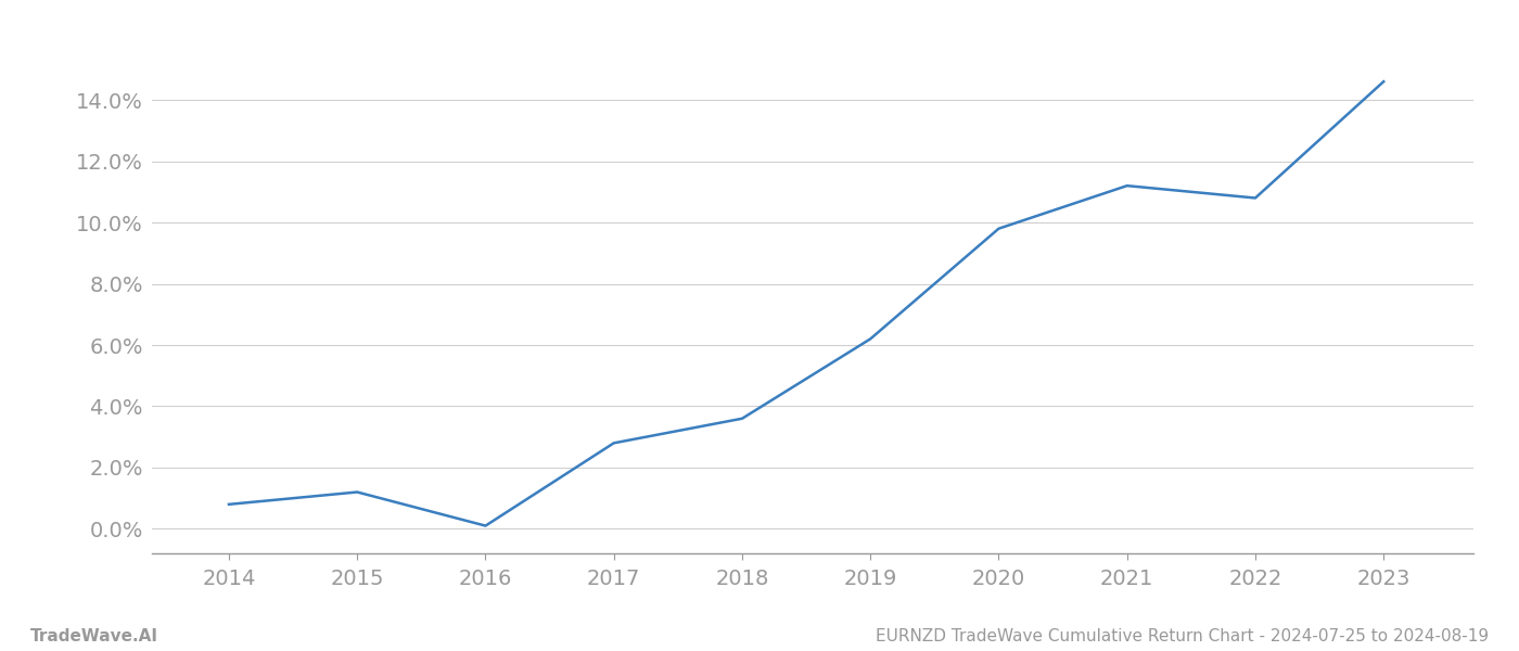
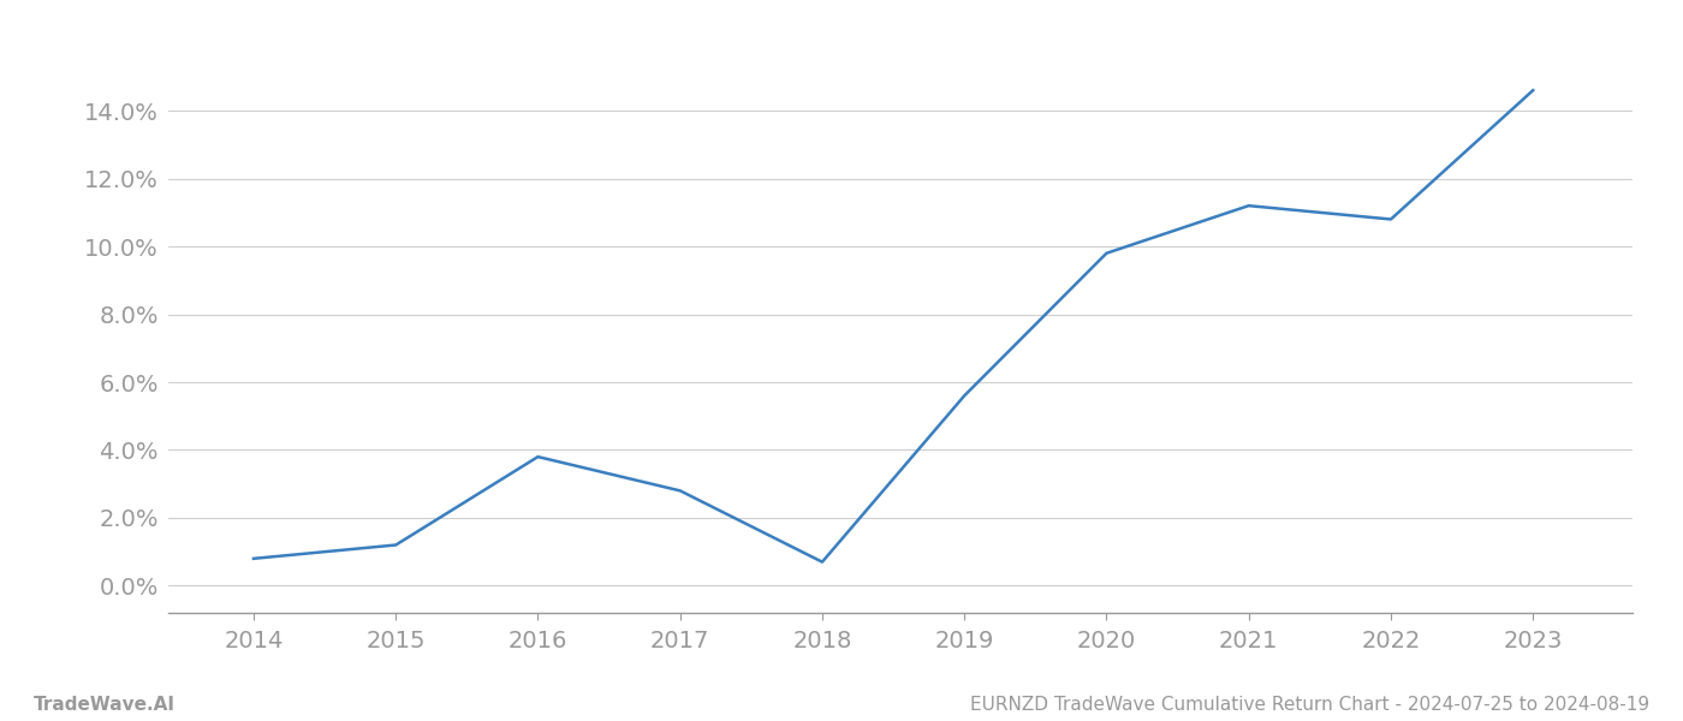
2016: 0.1% -> 3.8%
2018: 3.6% -> 0.7%
2019: 6.2% -> 5.6%
